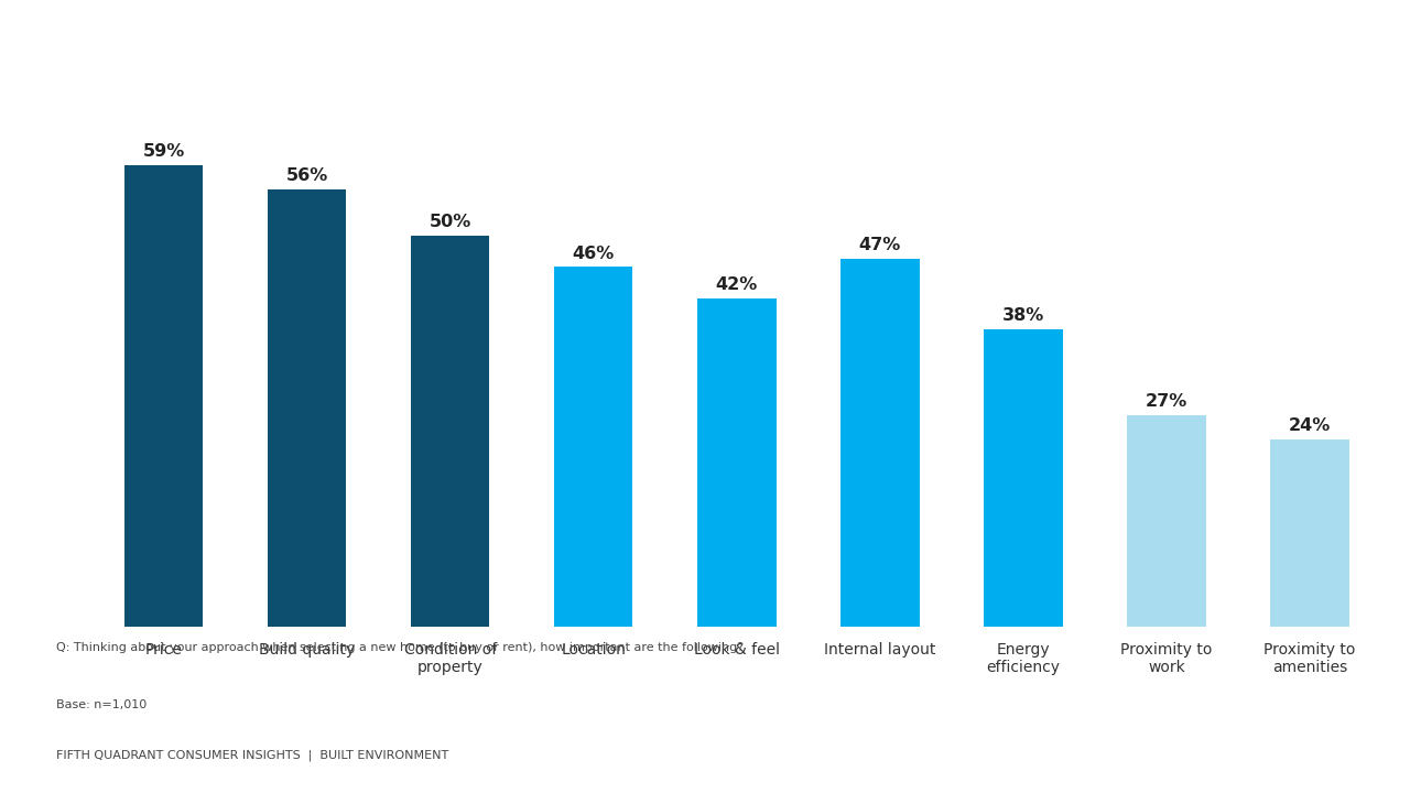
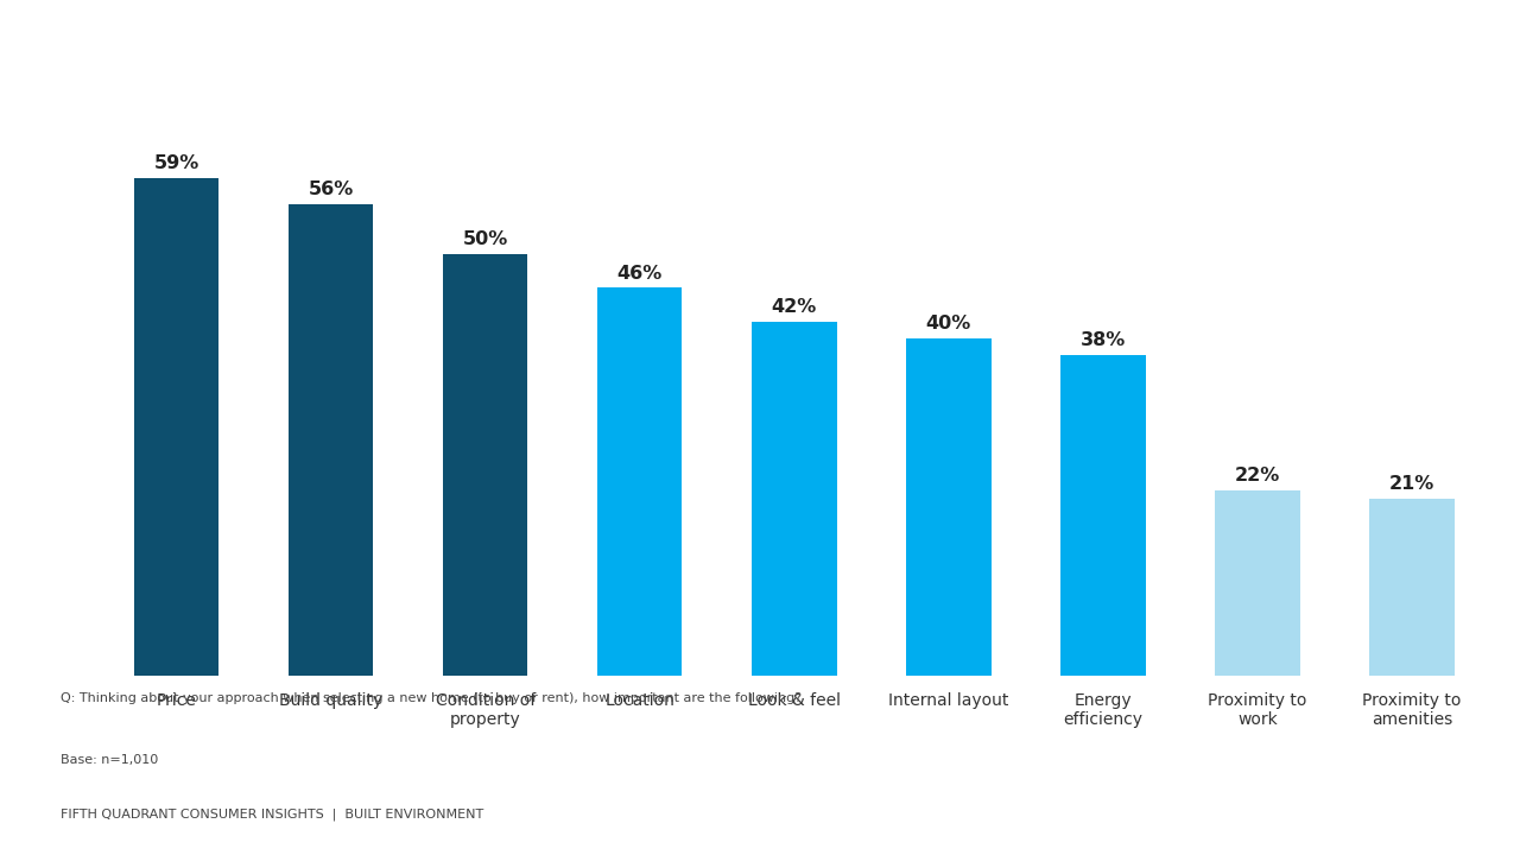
Internal layout: 47% -> 40%
Proximity to work: 27% -> 22%
Proximity to amenities: 24% -> 21%
